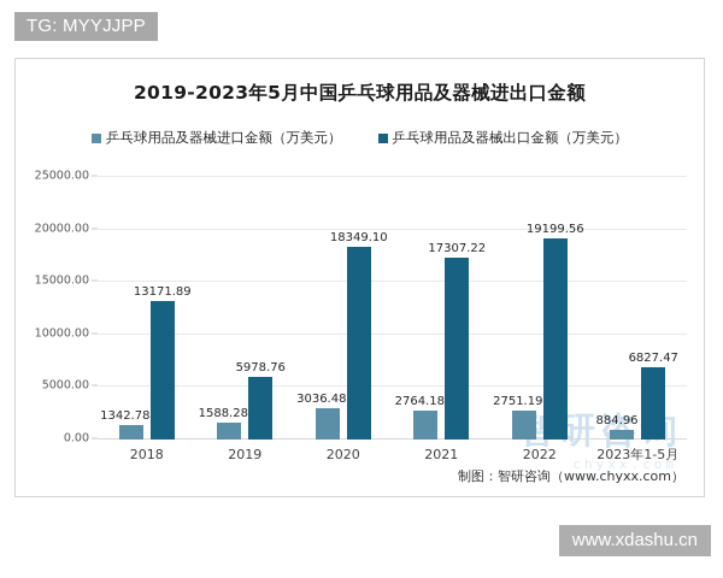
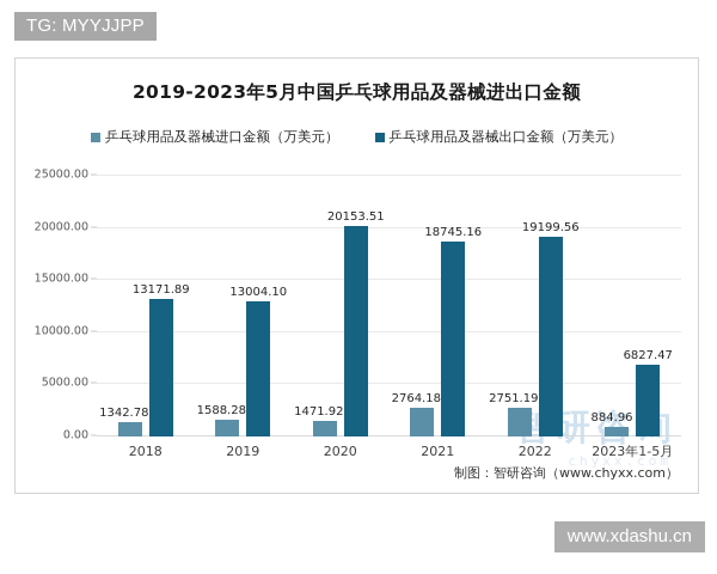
乒乓球用品及器械出口金额（万美元）/2019: 5978.76 -> 13004.10
乒乓球用品及器械进口金额（万美元）/2020: 3036.48 -> 1471.92
乒乓球用品及器械出口金额（万美元）/2020: 18349.10 -> 20153.51
乒乓球用品及器械出口金额（万美元）/2021: 17307.22 -> 18745.16
